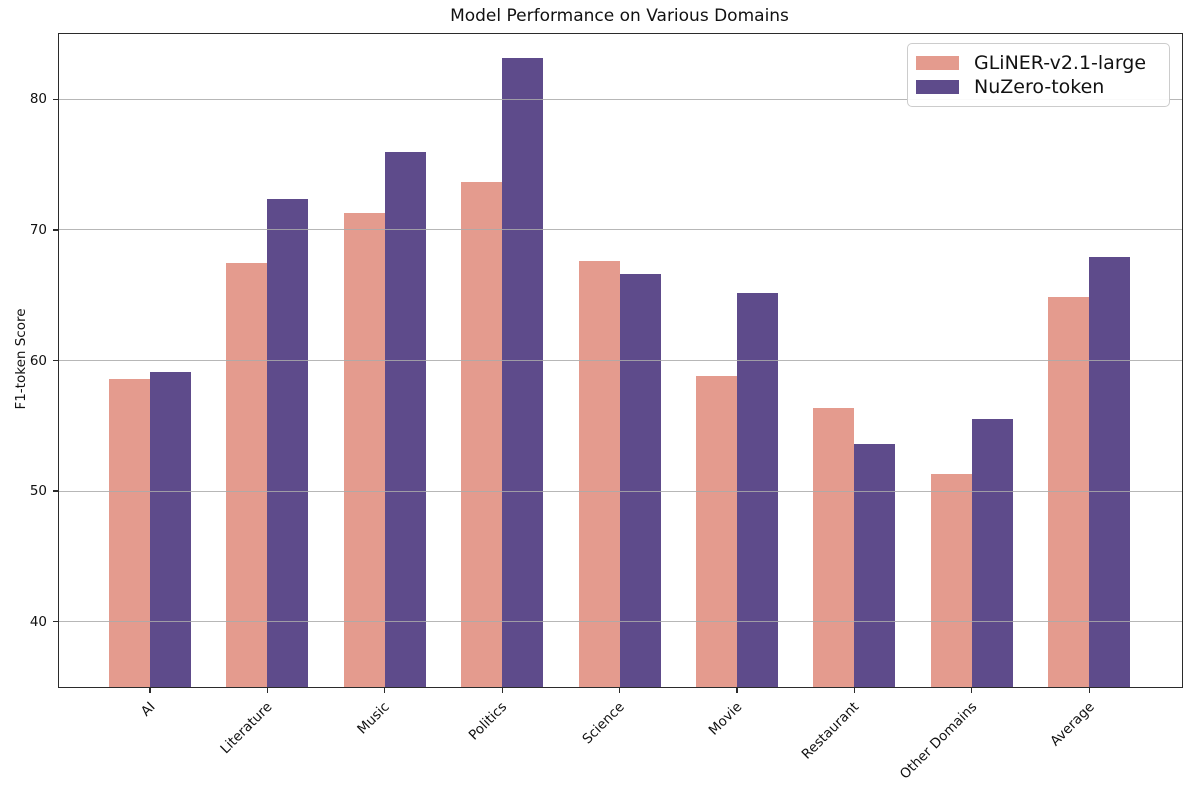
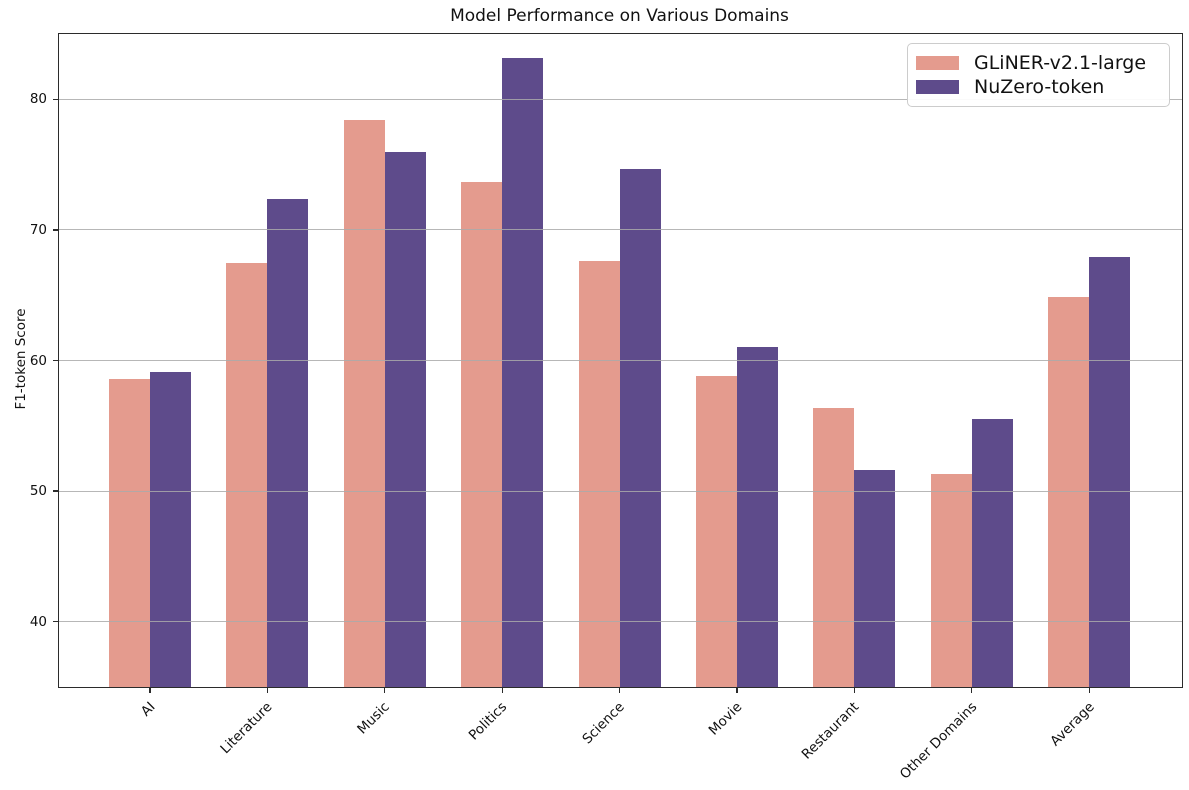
GLiNER-v2.1-large/Music: 71.3 -> 78.4
NuZero-token/Science: 66.6 -> 74.7
NuZero-token/Movie: 65.2 -> 61.0
NuZero-token/Restaurant: 53.6 -> 51.6
